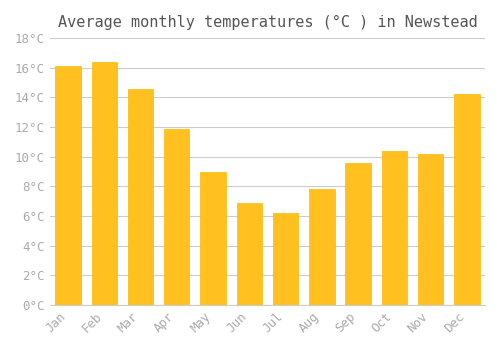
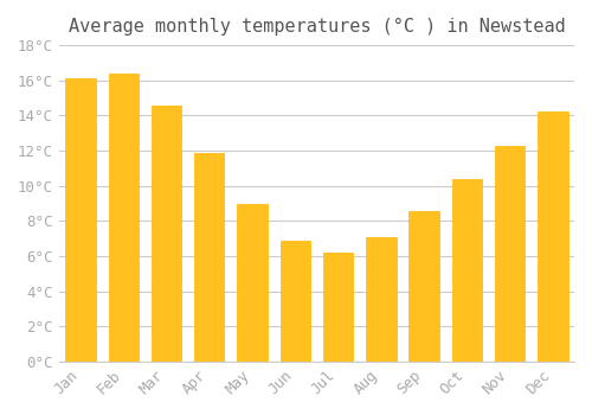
Aug: 7.8°C -> 7.1°C
Sep: 9.6°C -> 8.6°C
Nov: 10.2°C -> 12.3°C
